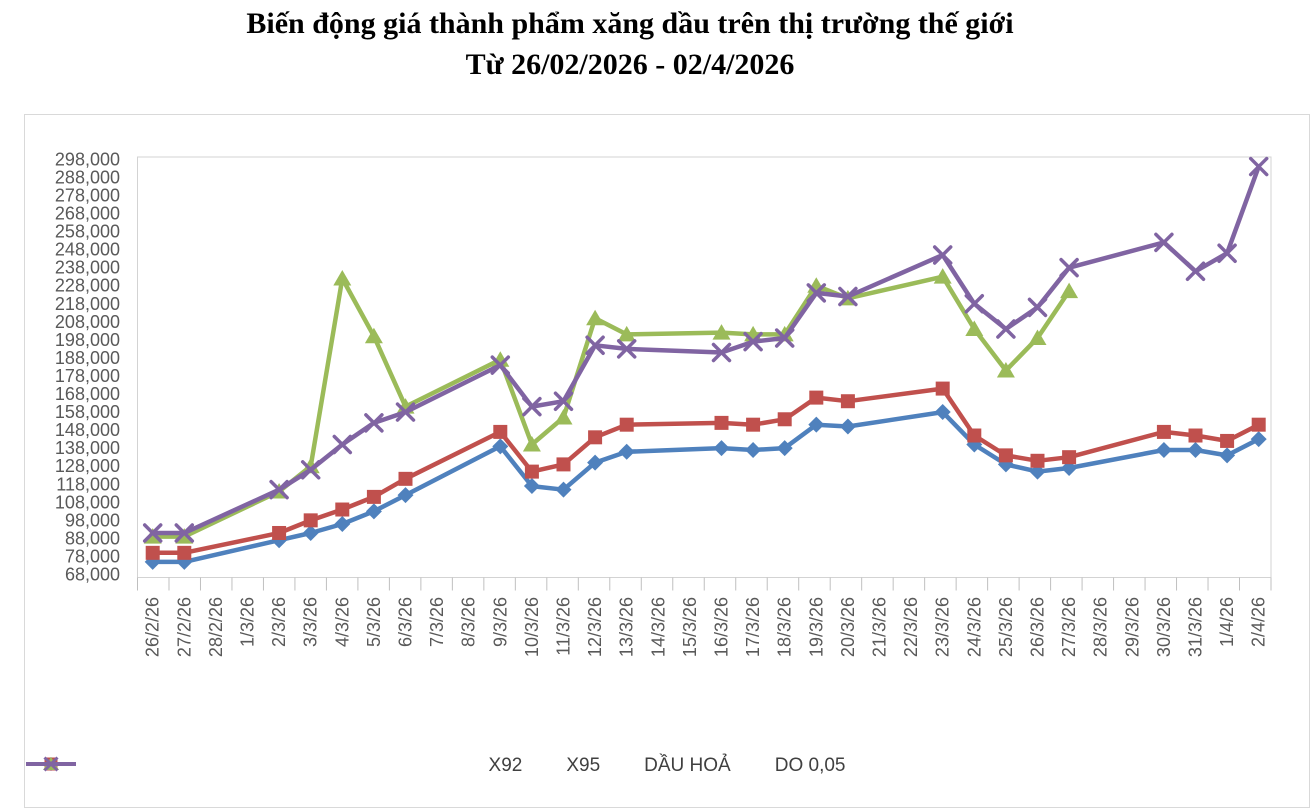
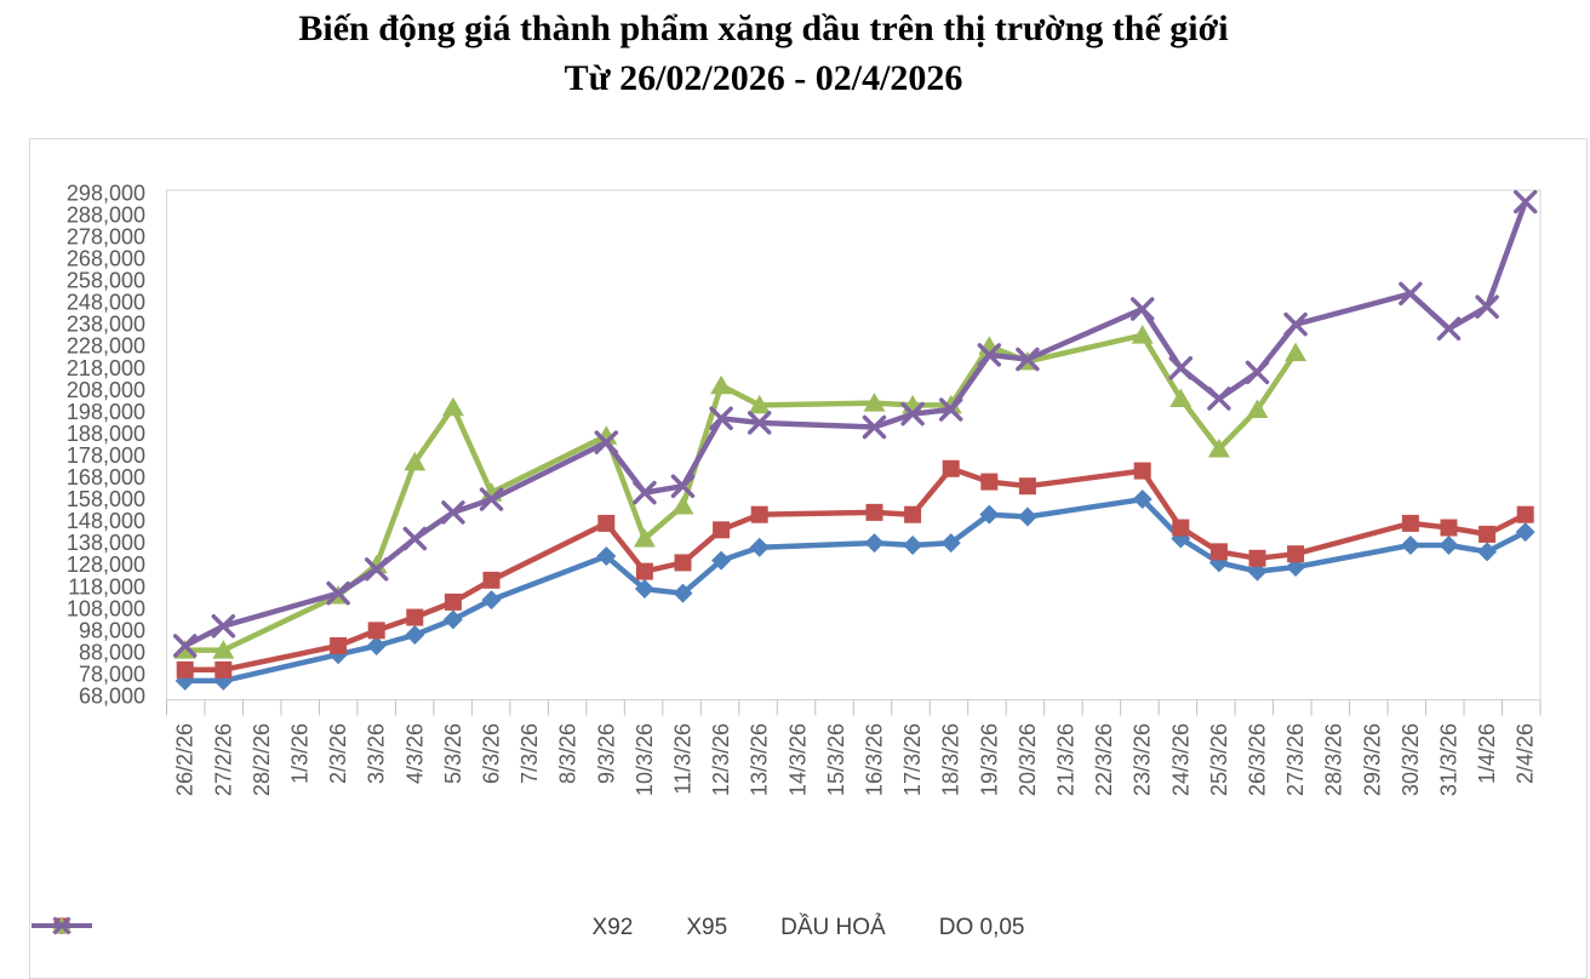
DO 0,05/27/2/26: 91000 -> 100000
DẦU HOẢ/4/3/26: 232000 -> 175000
X92/9/3/26: 139000 -> 132000
X95/18/3/26: 154000 -> 172000
